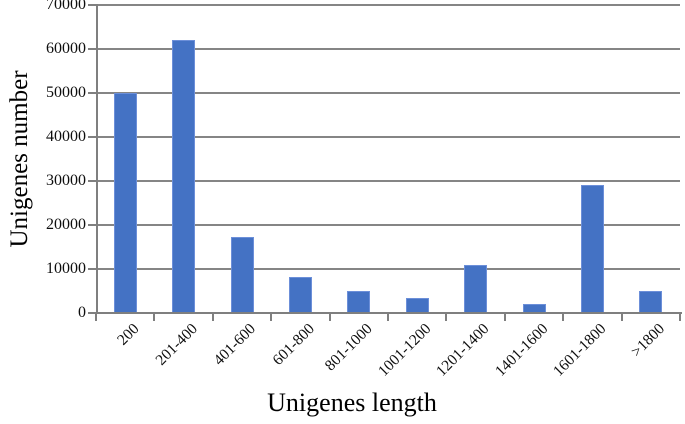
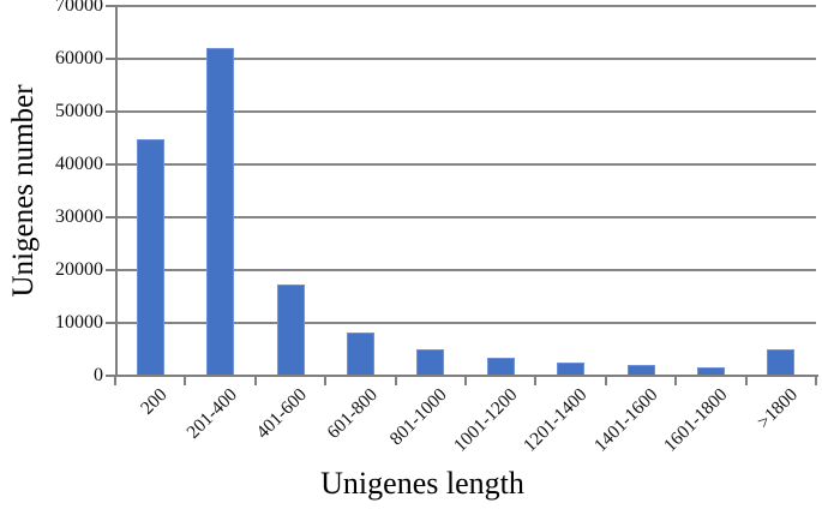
200: 50000 -> 45000
1201-1400: 11000 -> 2000
1601-1800: 29000 -> 2000
